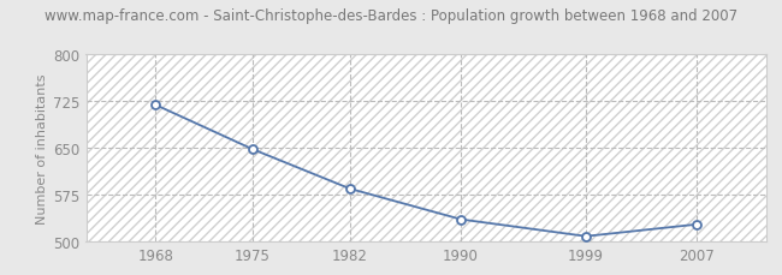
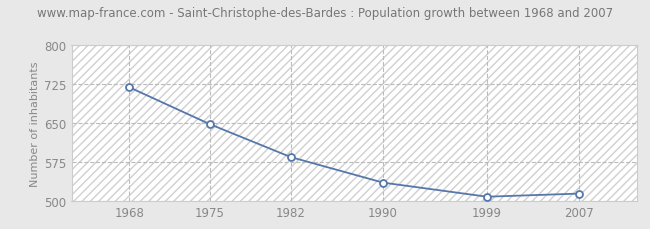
2007: 528 -> 515
